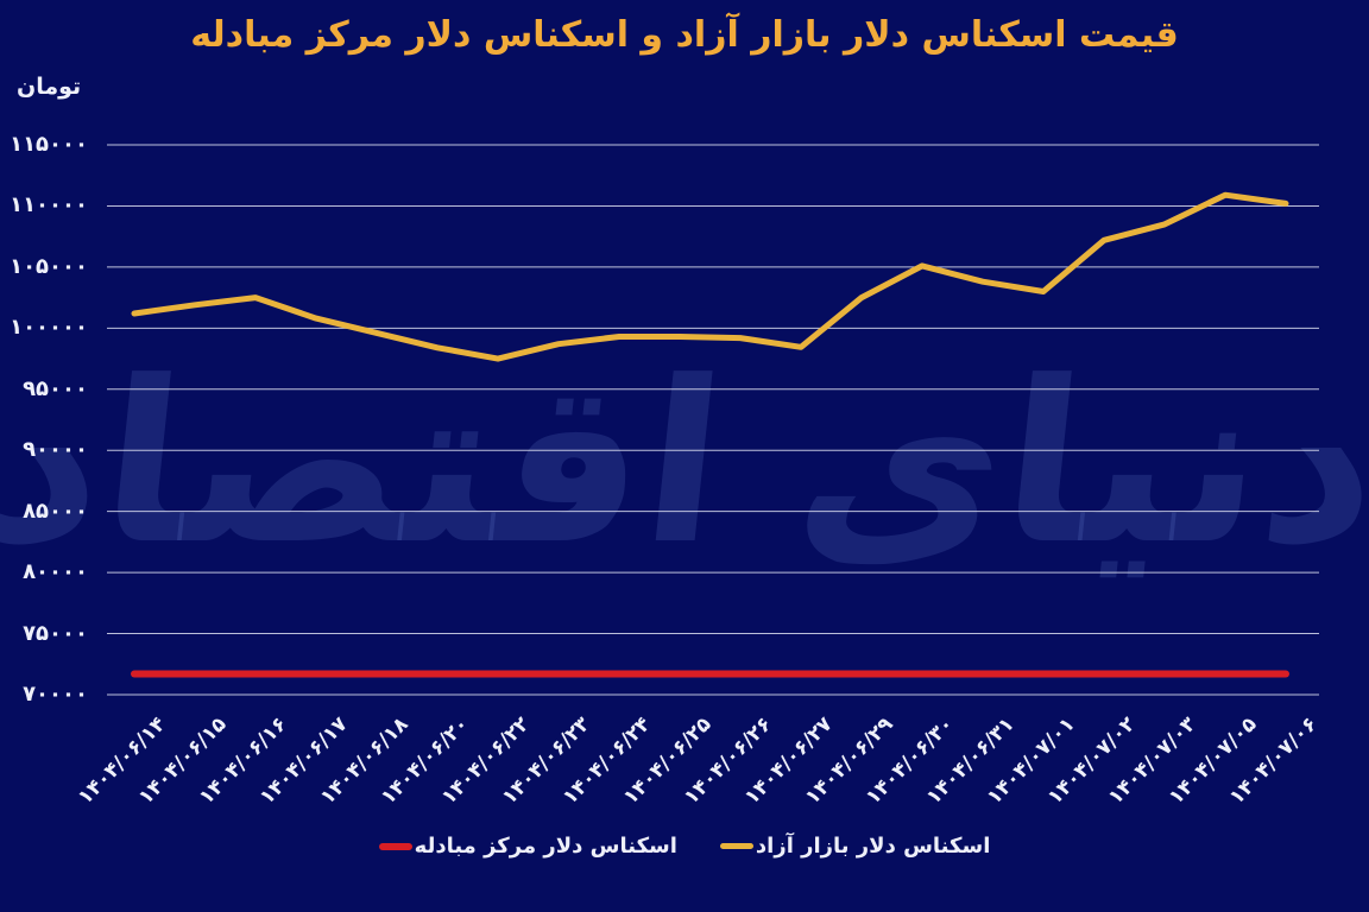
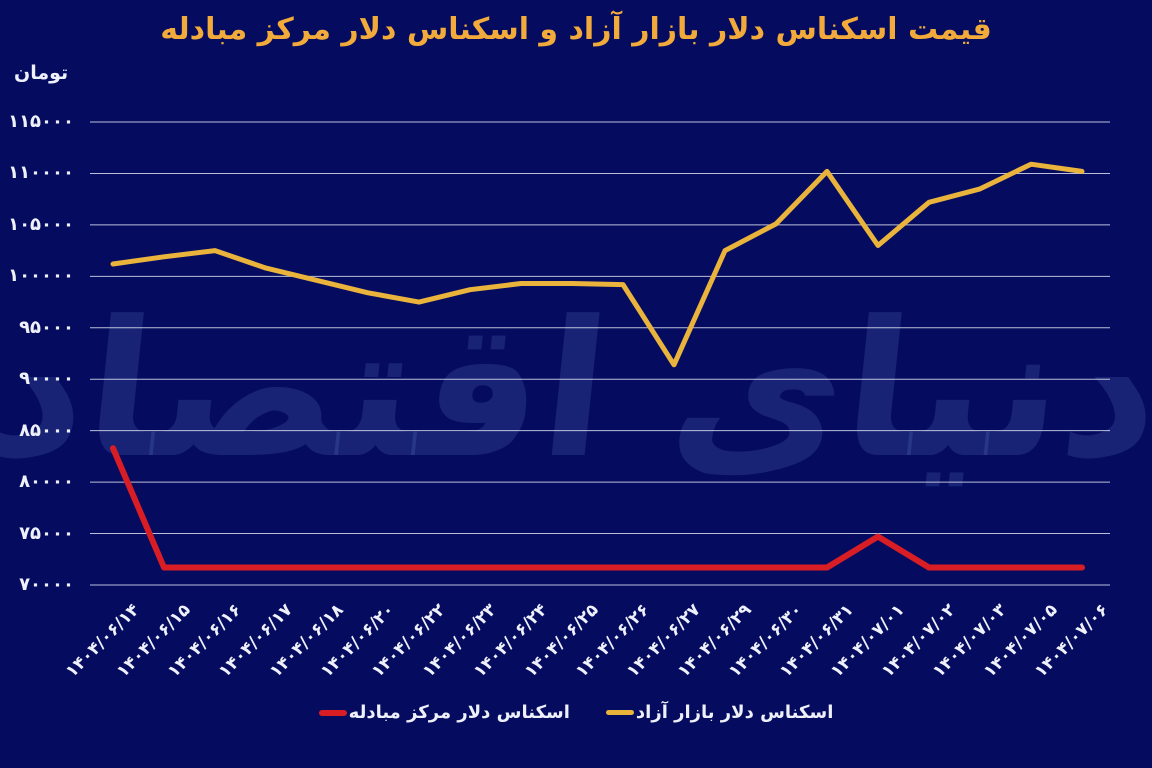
اسکناس دلار مرکز مبادله/۱۴۰۴/۰۶/۱۴: 71700 -> 83300
اسکناس دلار بازار آزاد/۱۴۰۴/۰۶/۲۷: 98400 -> 91400
اسکناس دلار بازار آزاد/۱۴۰۴/۰۶/۳۱: 103800 -> 110200
اسکناس دلار مرکز مبادله/۱۴۰۴/۰۷/۰۱: 71700 -> 74700
